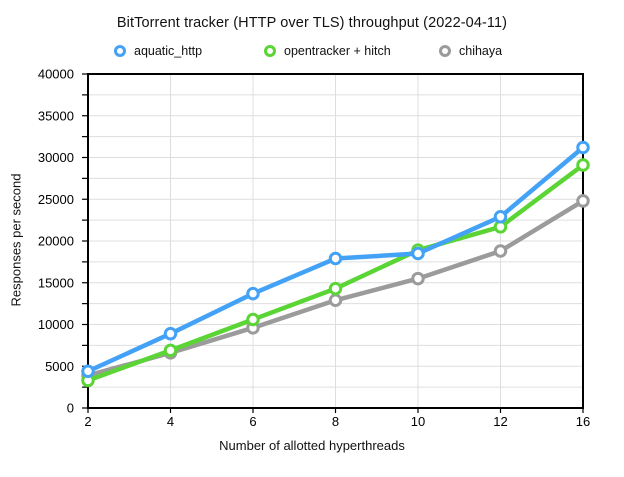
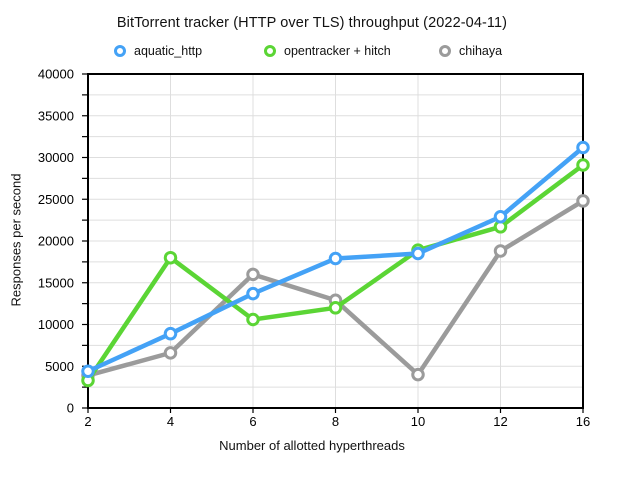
opentracker + hitch/4: 7000 -> 18000
chihaya/6: 10000 -> 16000
opentracker + hitch/8: 14000 -> 12000
chihaya/10: 16000 -> 4000
